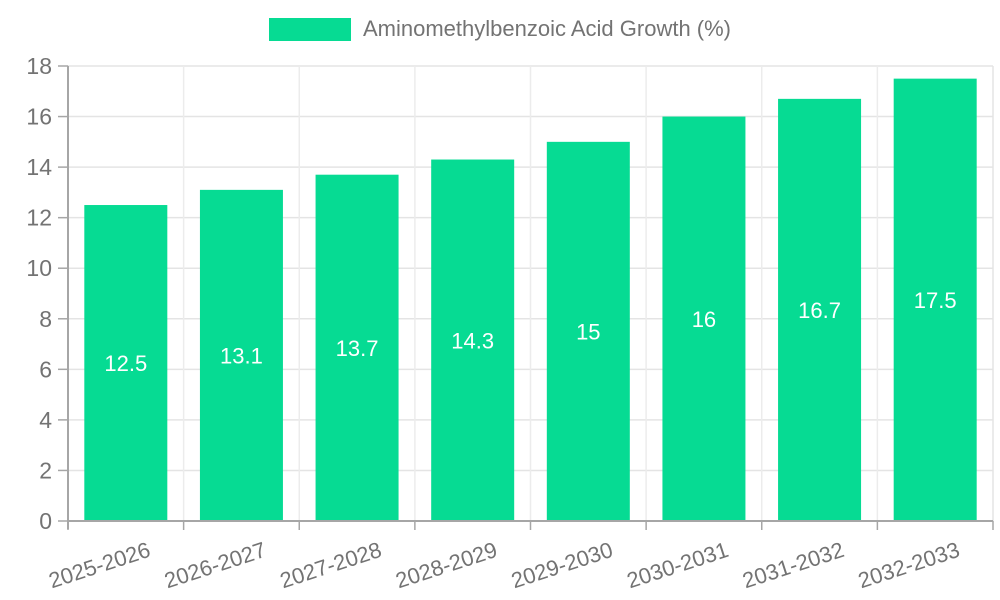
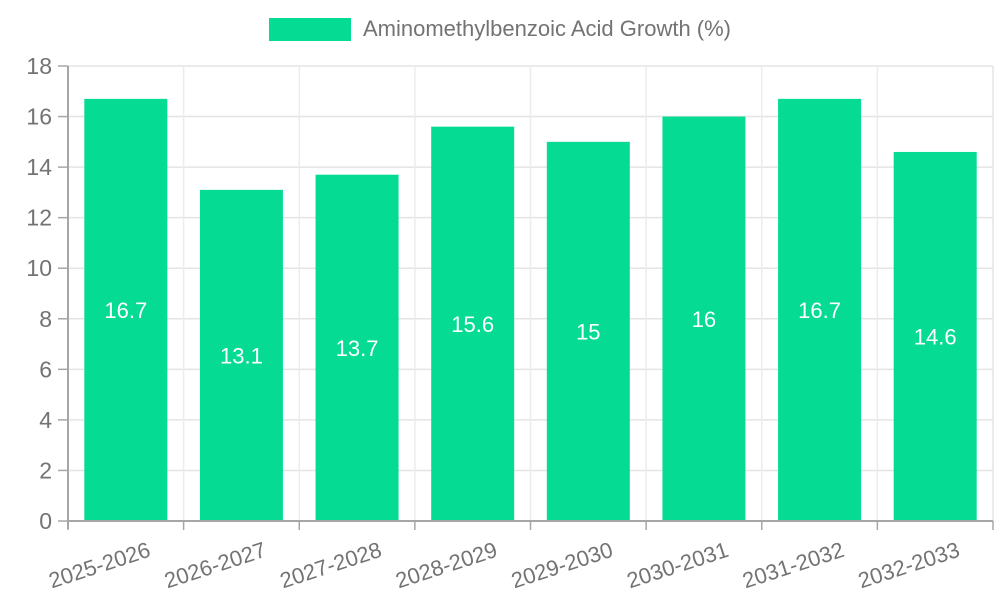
2025-2026: 12.5 -> 16.7
2028-2029: 14.3 -> 15.6
2032-2033: 17.5 -> 14.6
